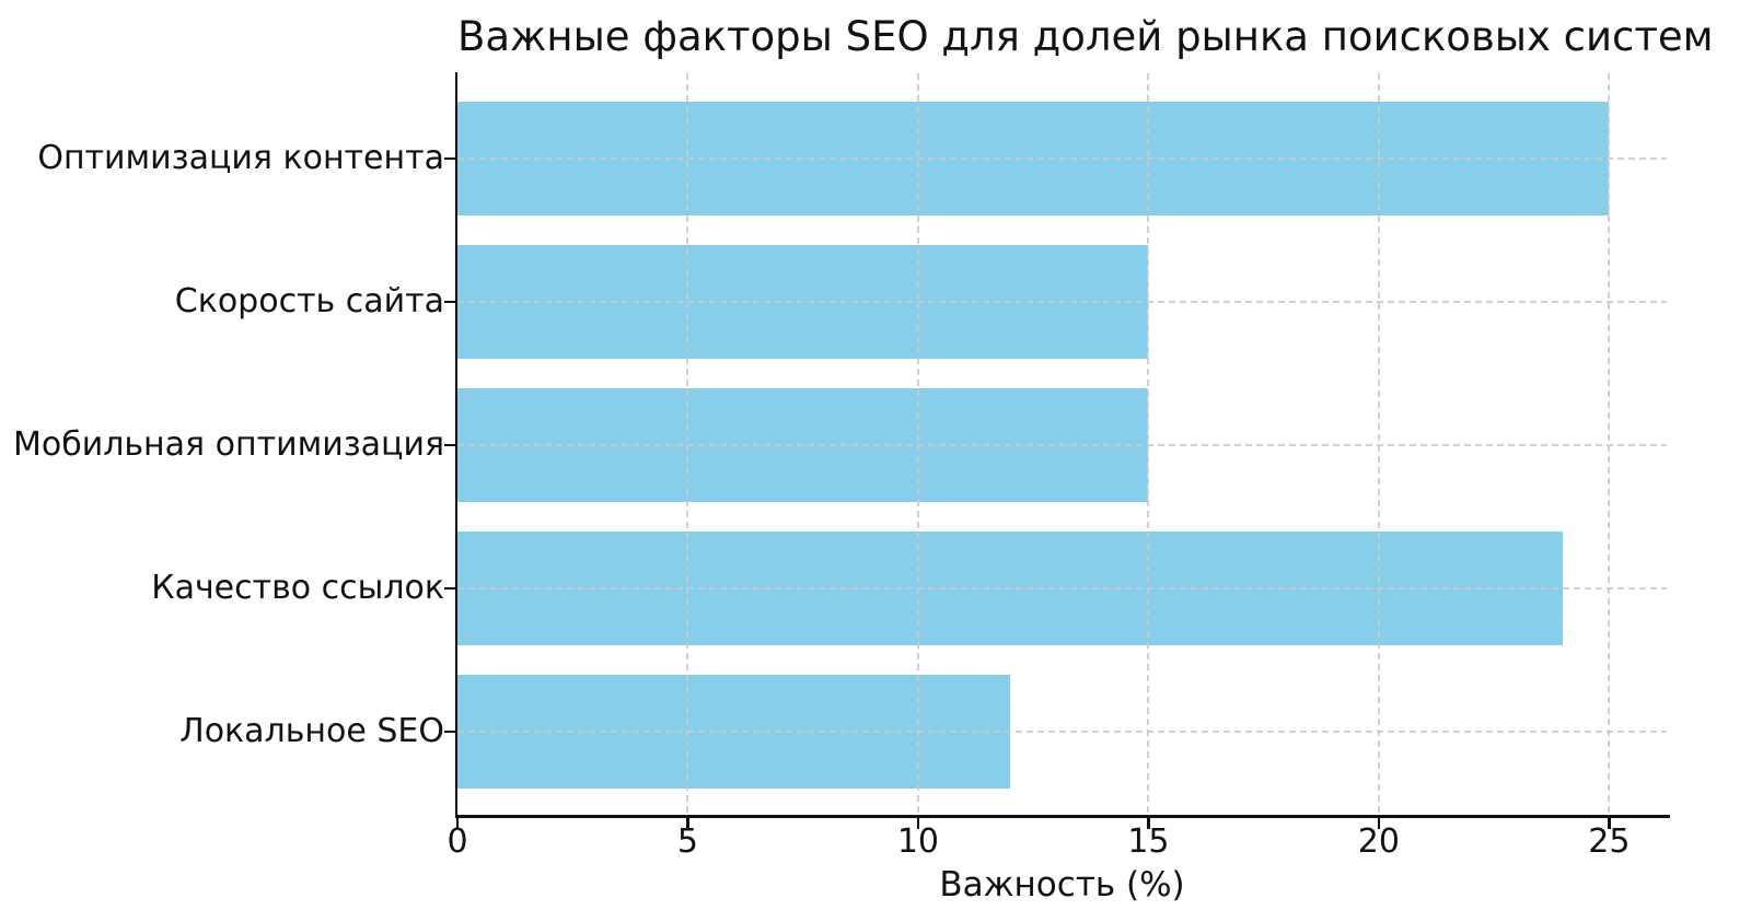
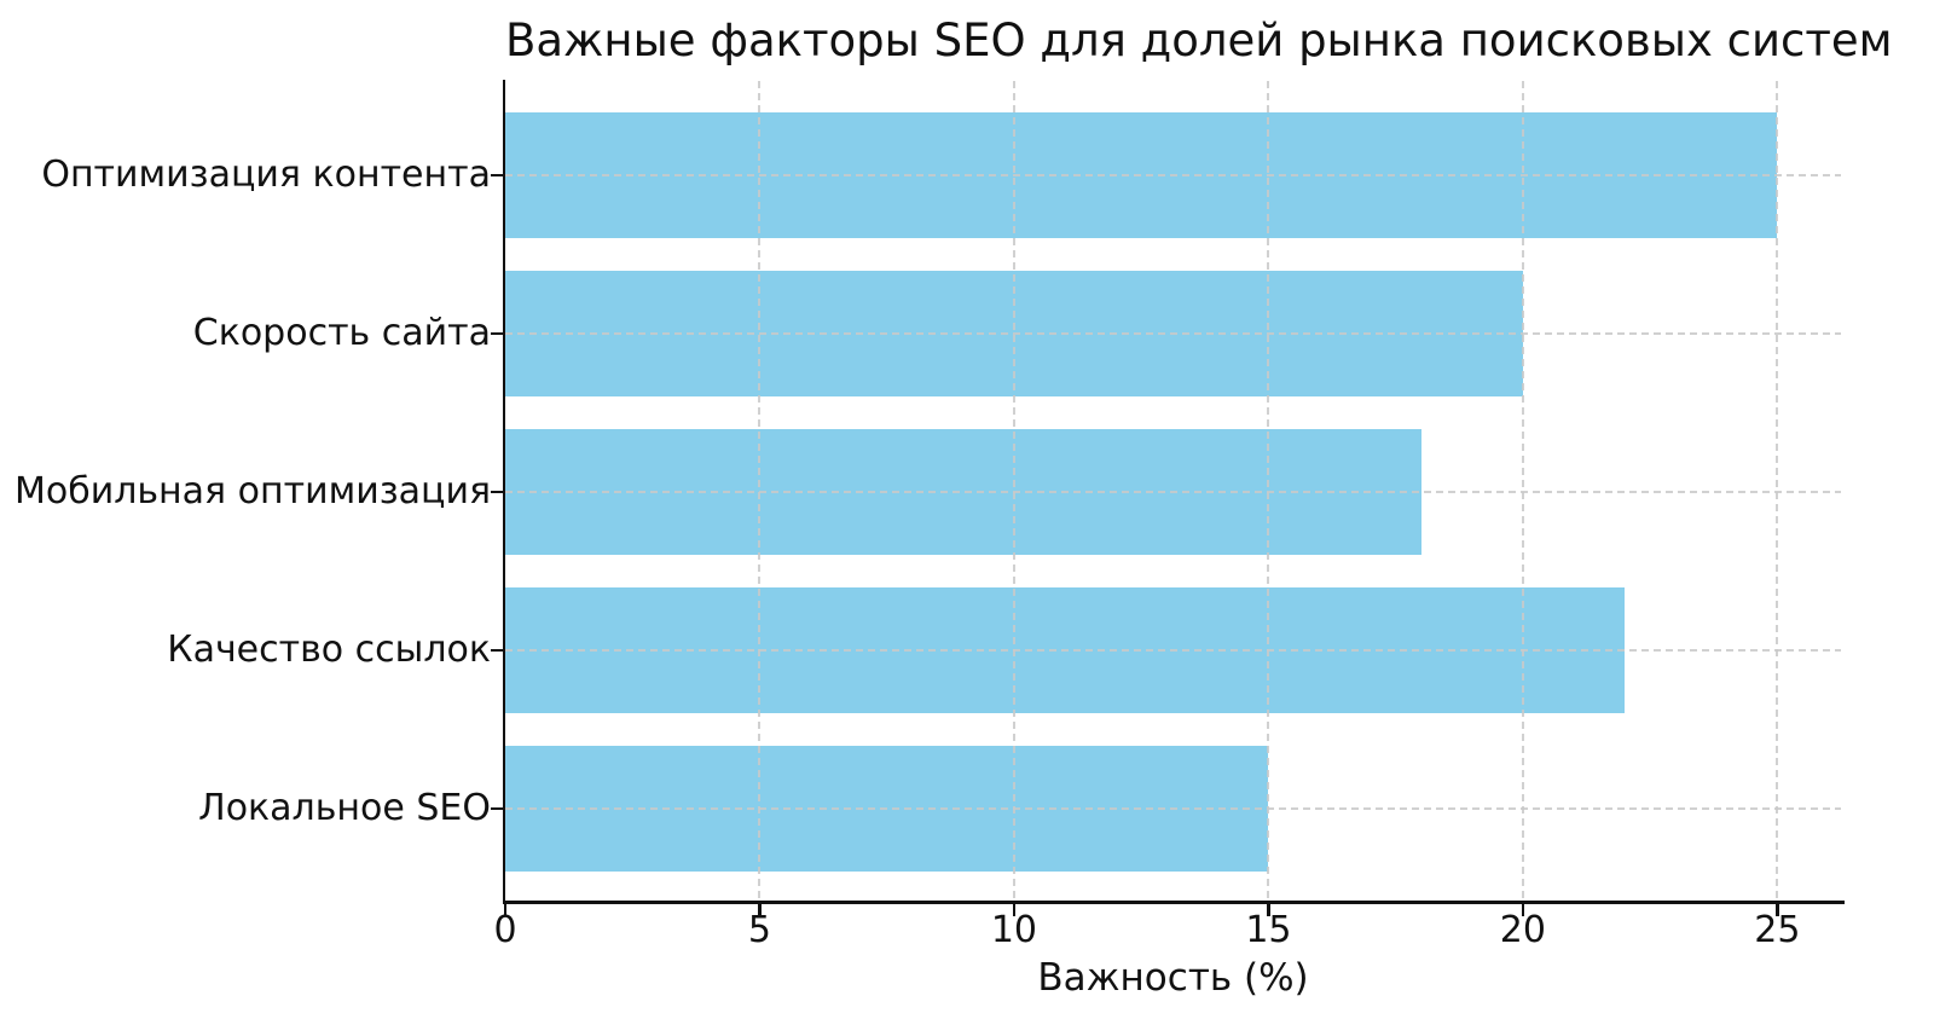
Скорость сайта: 15 -> 20
Мобильная оптимизация: 15 -> 18
Качество ссылок: 24 -> 22
Локальное SEO: 12 -> 15
